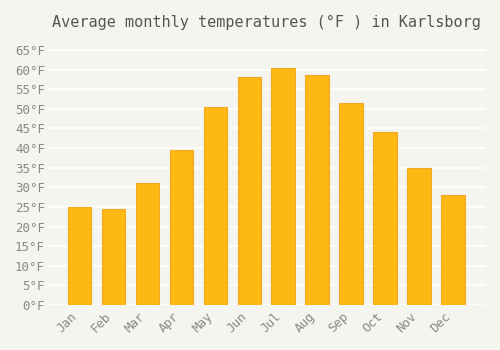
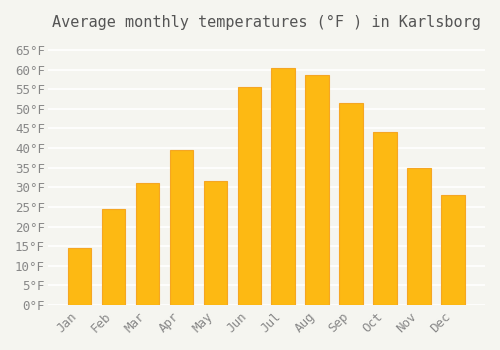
Jan: 25.0°F -> 14.5°F
May: 50.5°F -> 31.5°F
Jun: 58.0°F -> 55.5°F
